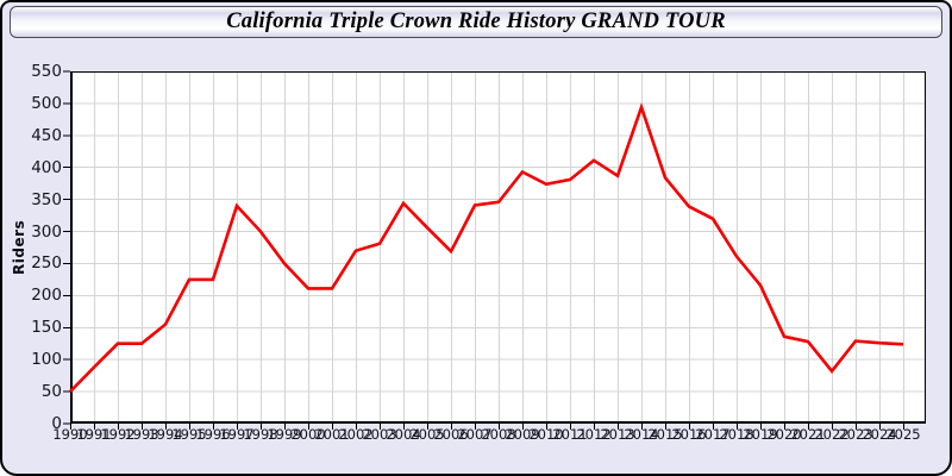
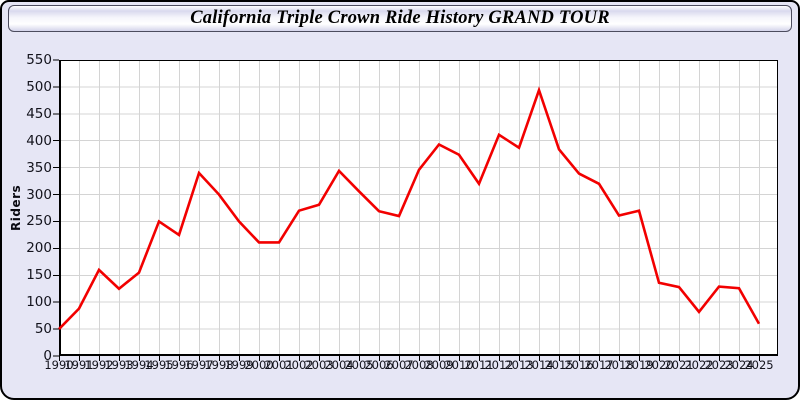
1992: 120 -> 160
1995: 220 -> 250
2007: 340 -> 260
2011: 380 -> 320
2019: 220 -> 270
2025: 120 -> 60
